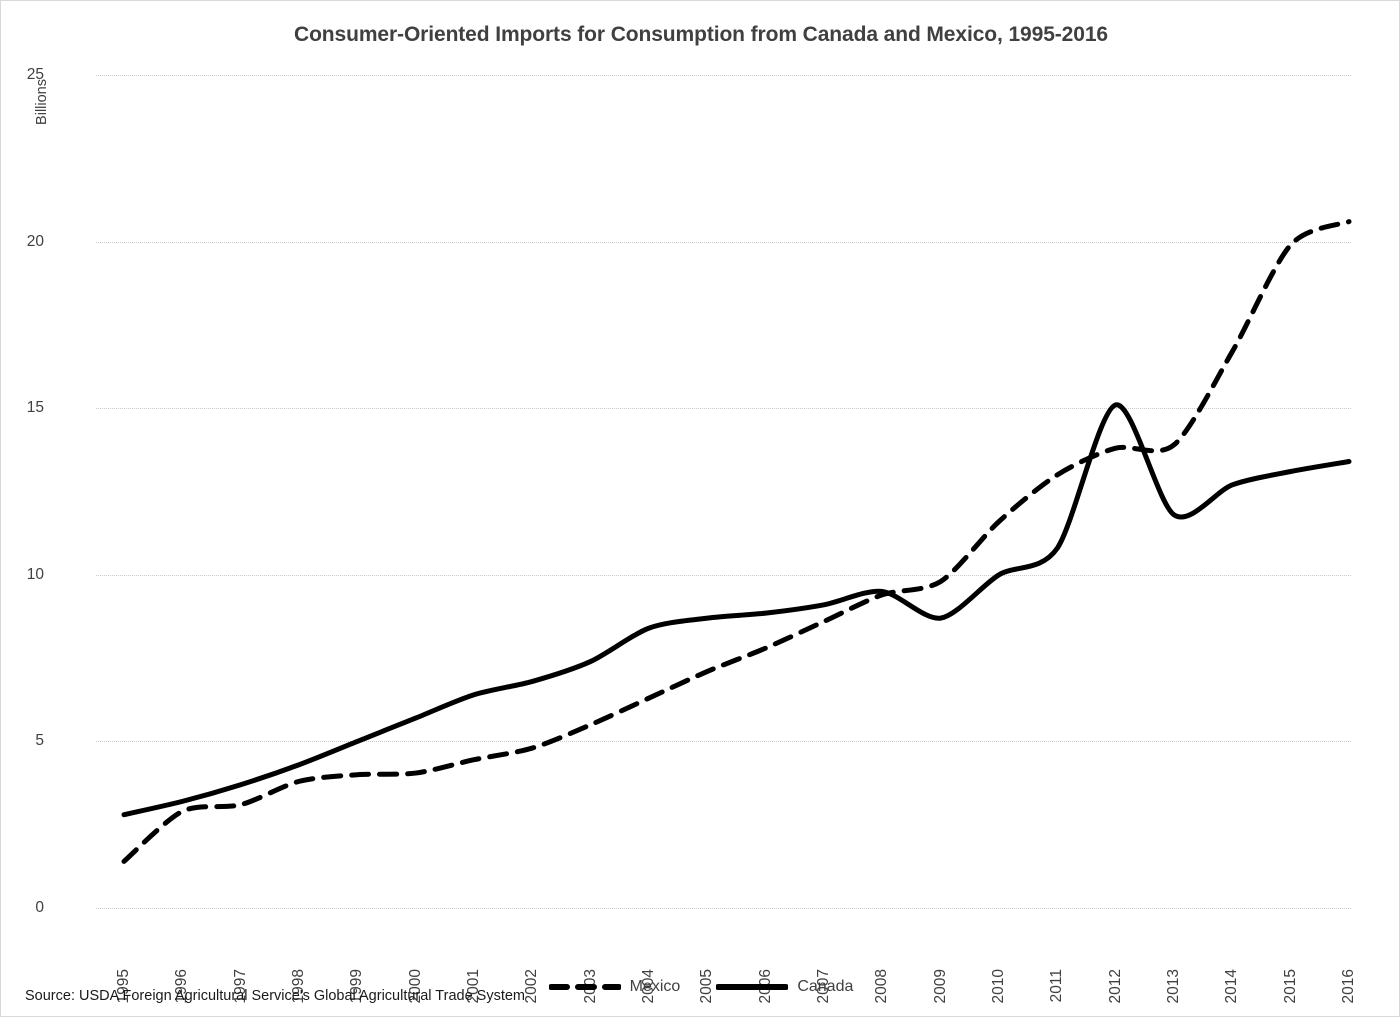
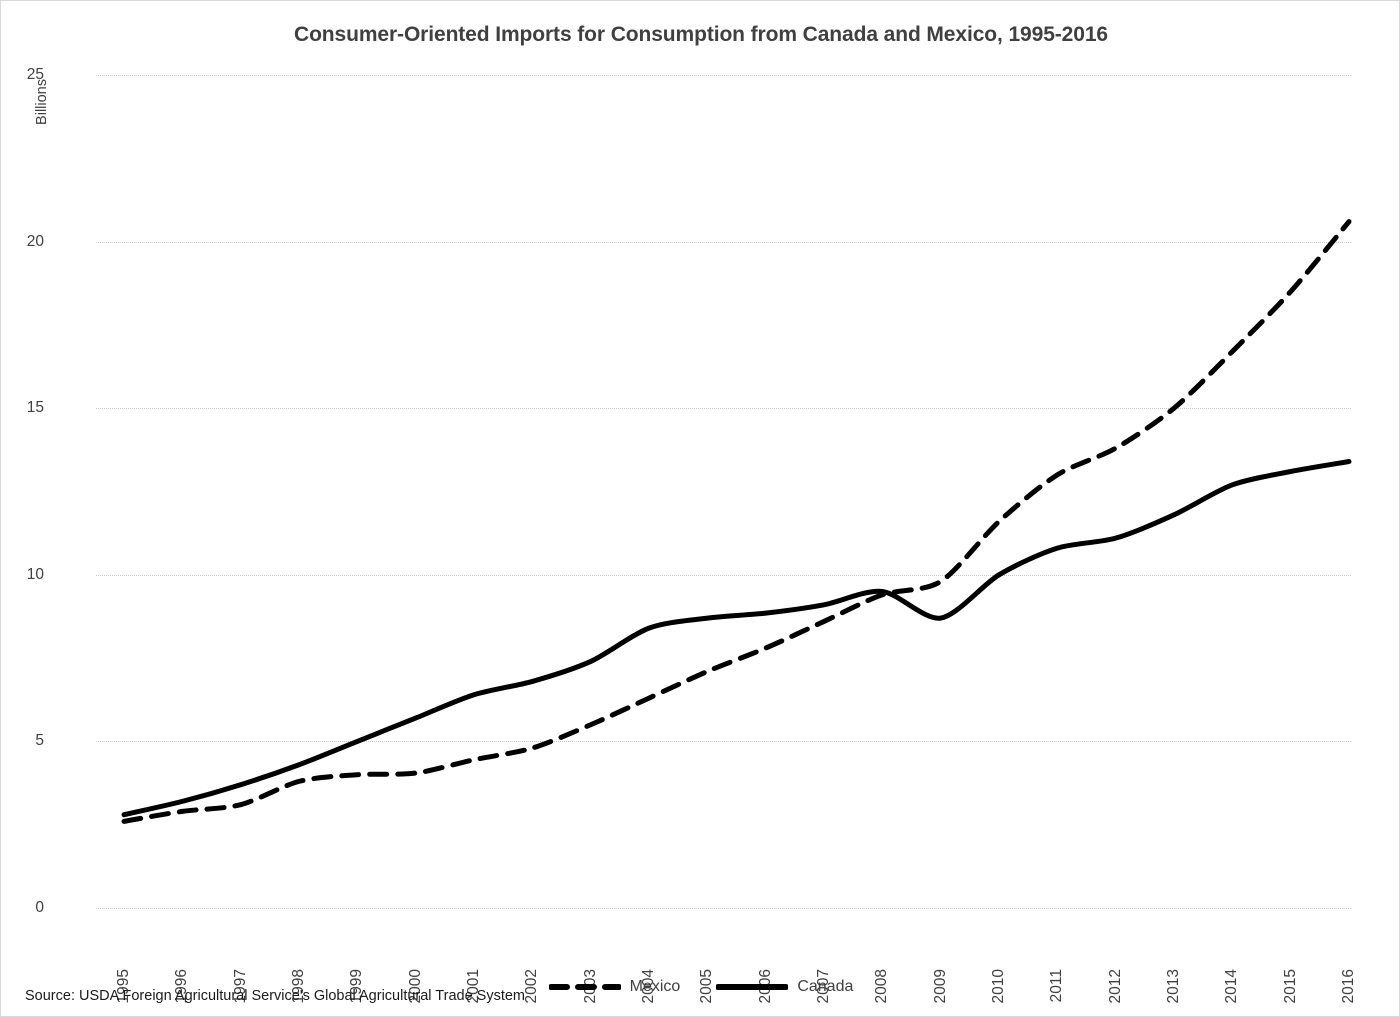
Mexico/1995: 1.4 -> 2.6
Canada/2012: 15.1 -> 11.1
Mexico/2013: 13.9 -> 15.0
Mexico/2015: 19.9 -> 18.5
